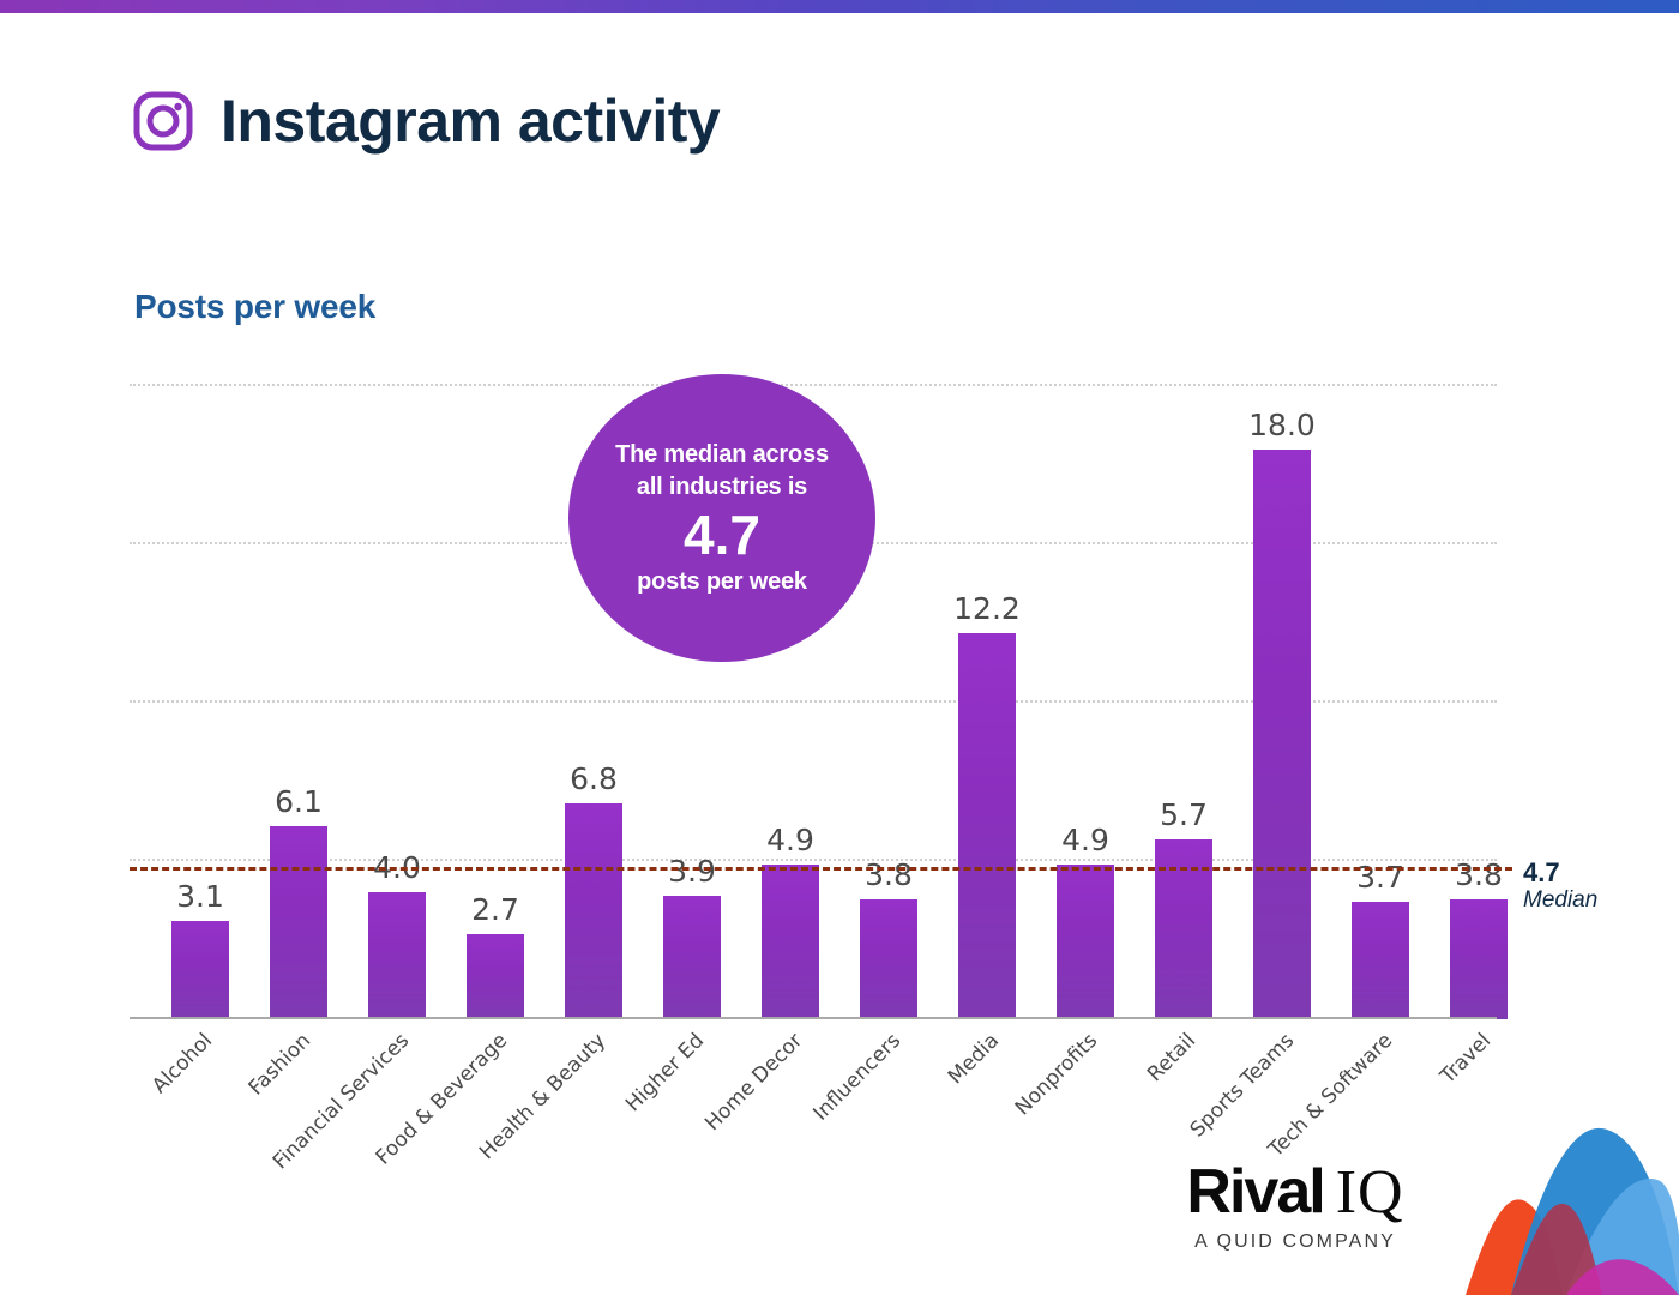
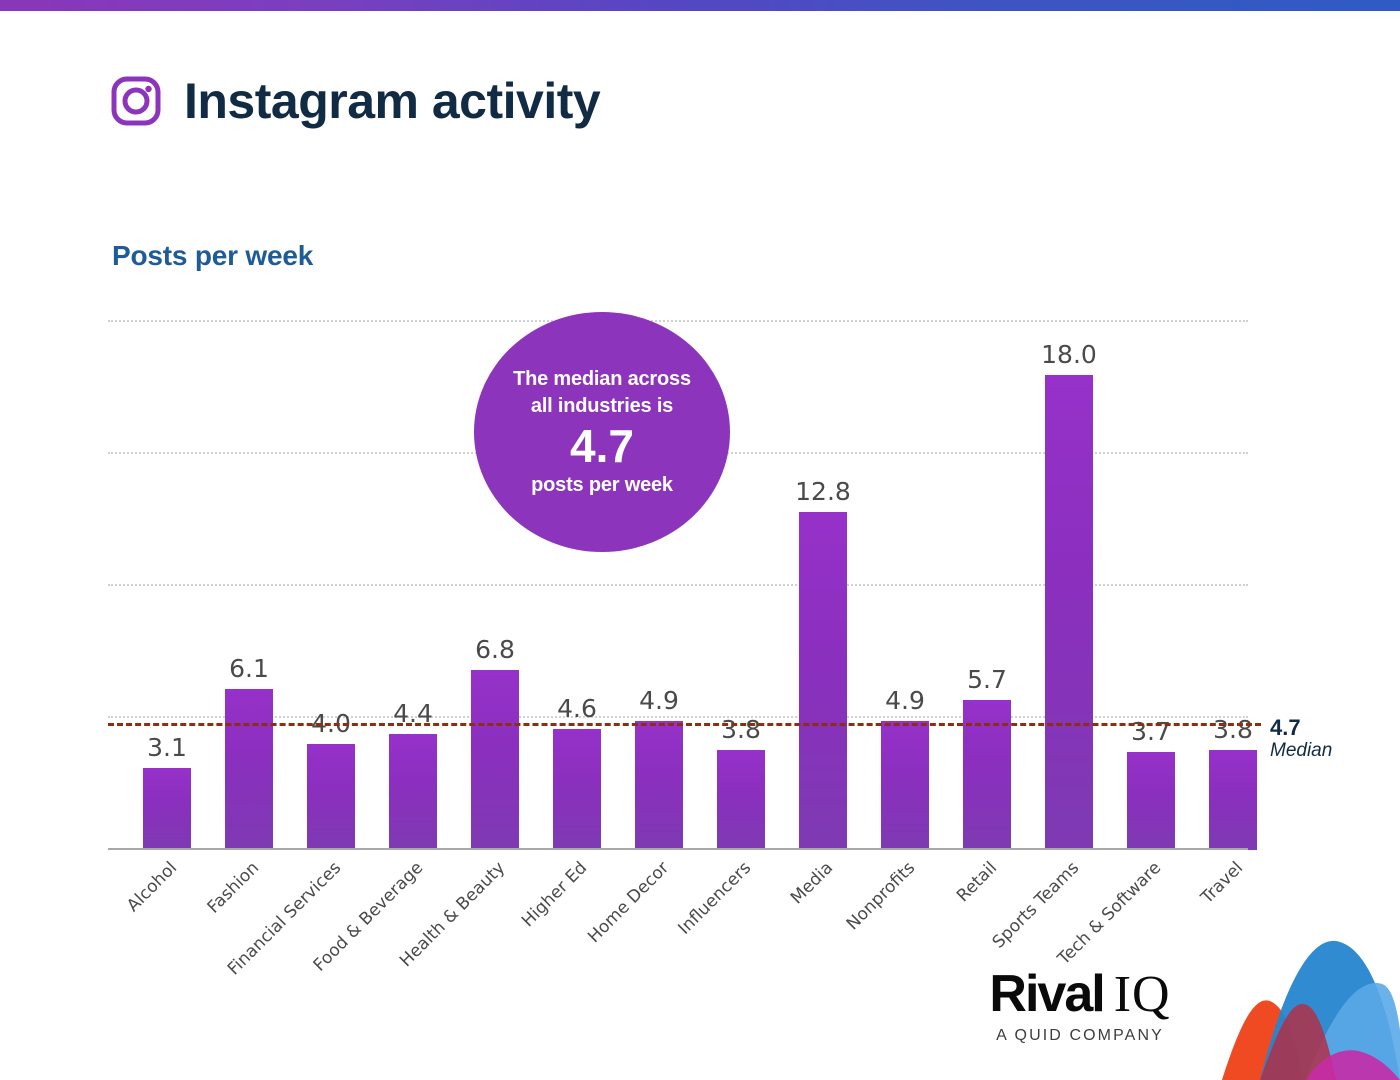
Food & Beverage: 2.7 -> 4.4
Higher Ed: 3.9 -> 4.6
Media: 12.2 -> 12.8
